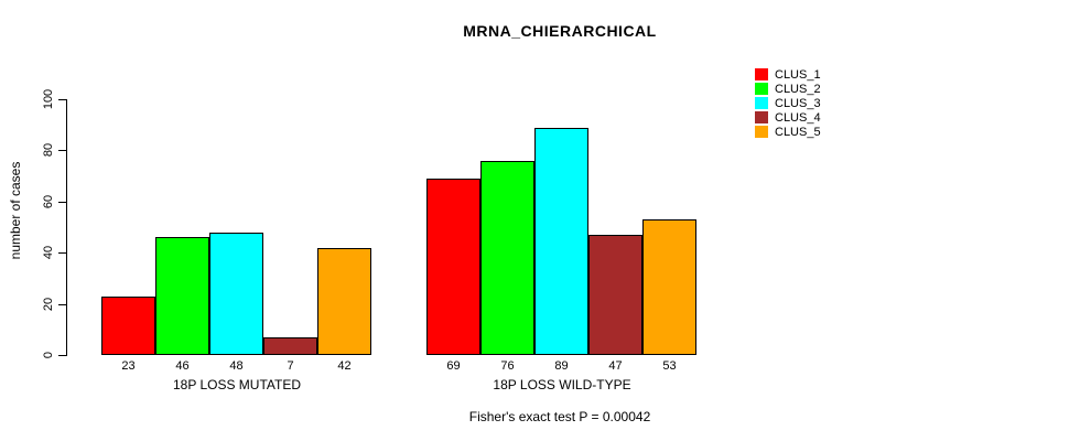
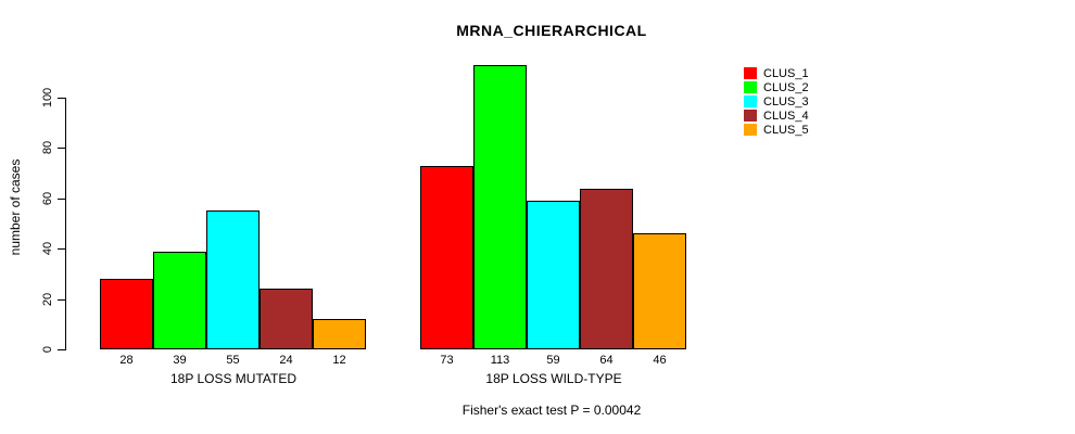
CLUS_1/18P LOSS MUTATED: 23 -> 28
CLUS_2/18P LOSS MUTATED: 46 -> 39
CLUS_3/18P LOSS MUTATED: 48 -> 55
CLUS_4/18P LOSS MUTATED: 7 -> 24
CLUS_5/18P LOSS MUTATED: 42 -> 12
CLUS_1/18P LOSS WILD-TYPE: 69 -> 73
CLUS_2/18P LOSS WILD-TYPE: 76 -> 113
CLUS_3/18P LOSS WILD-TYPE: 89 -> 59
CLUS_4/18P LOSS WILD-TYPE: 47 -> 64
CLUS_5/18P LOSS WILD-TYPE: 53 -> 46
